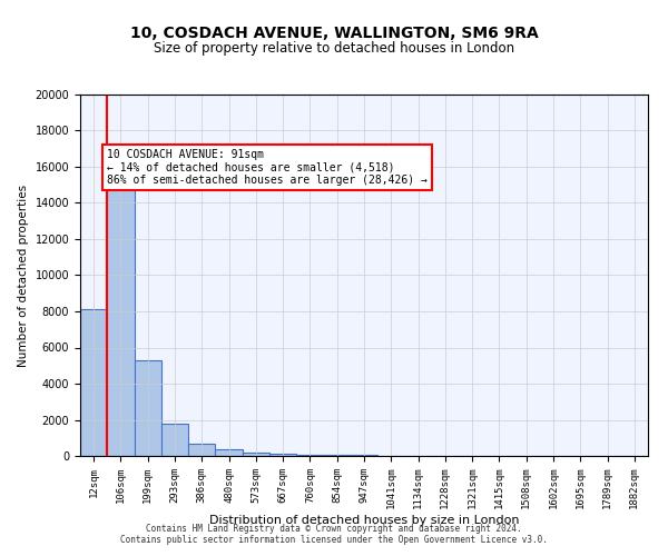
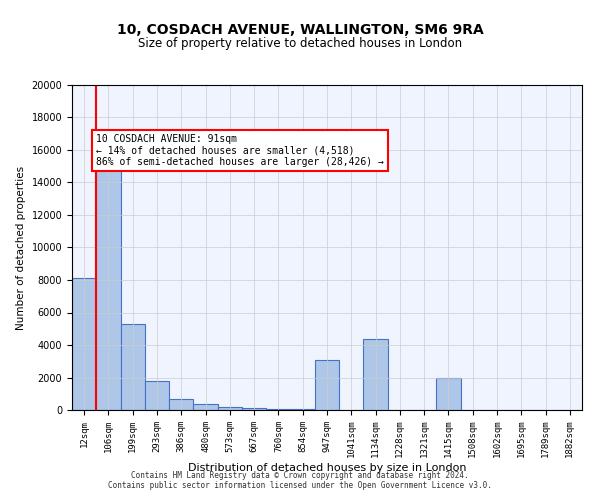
947sqm: 0 -> 3100
1134sqm: 0 -> 4400
1415sqm: 0 -> 2000
